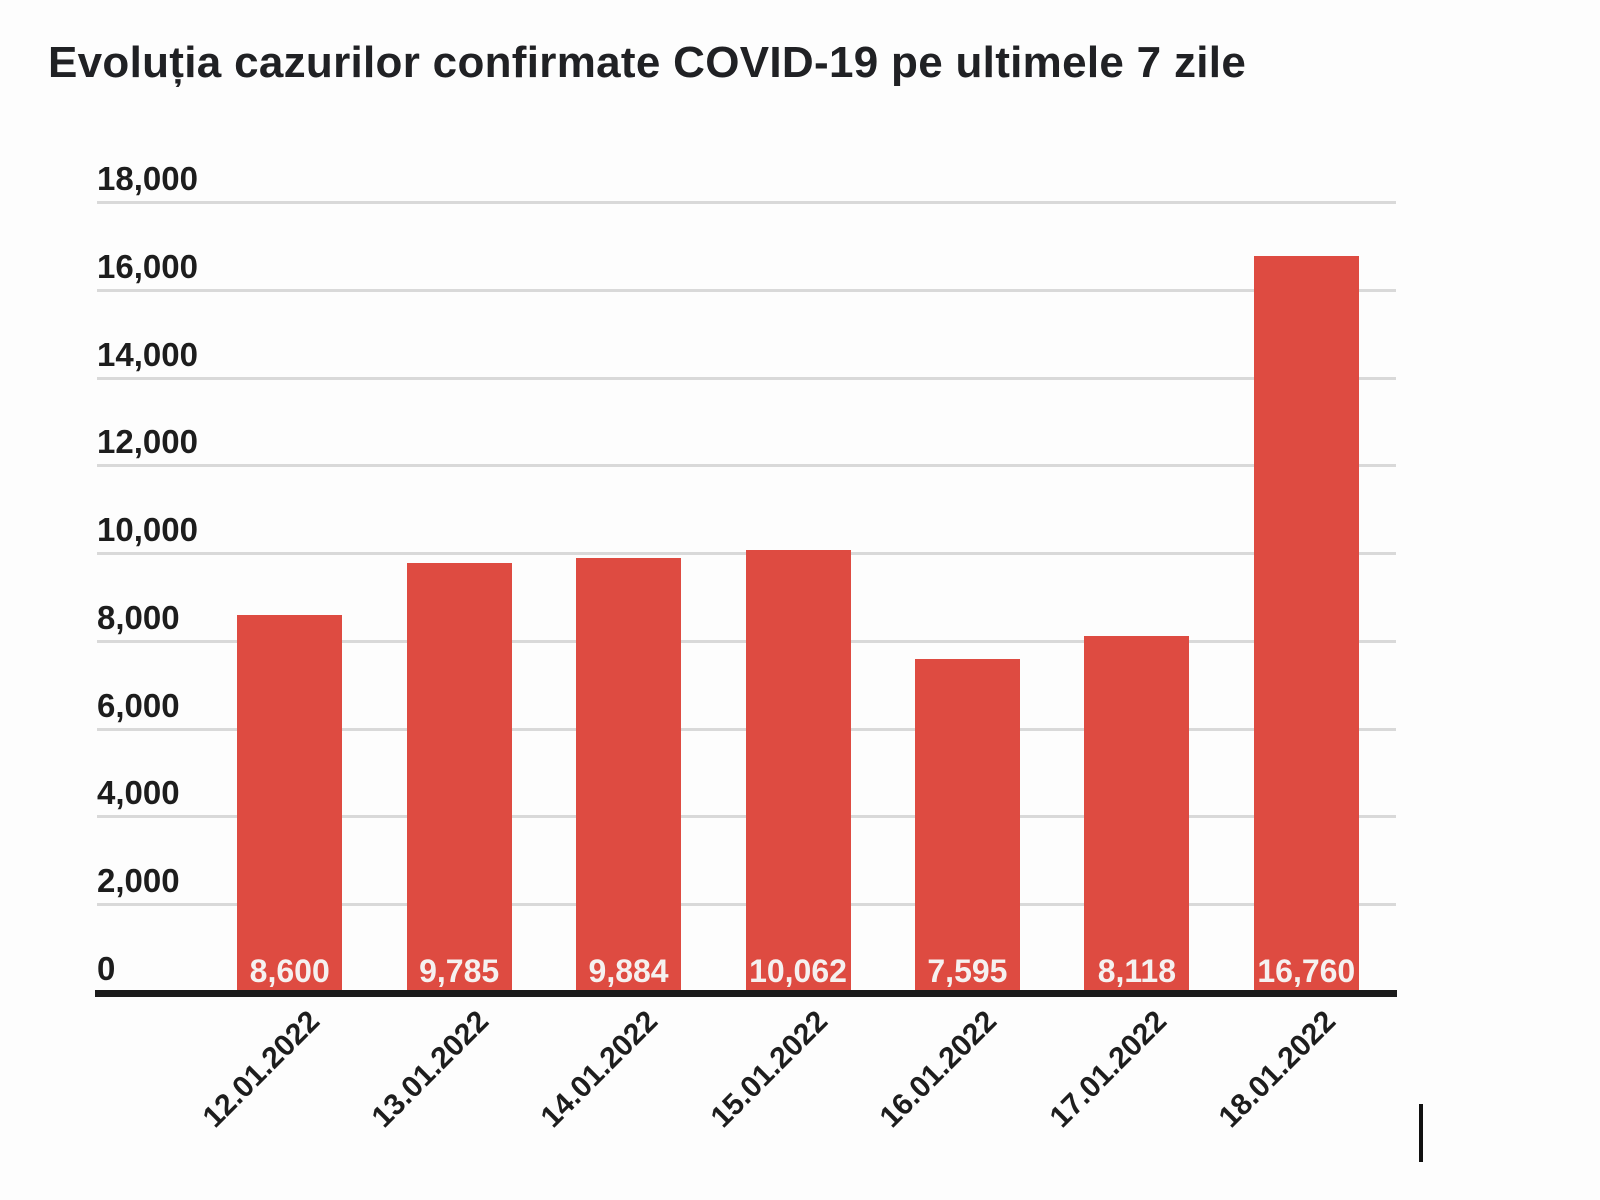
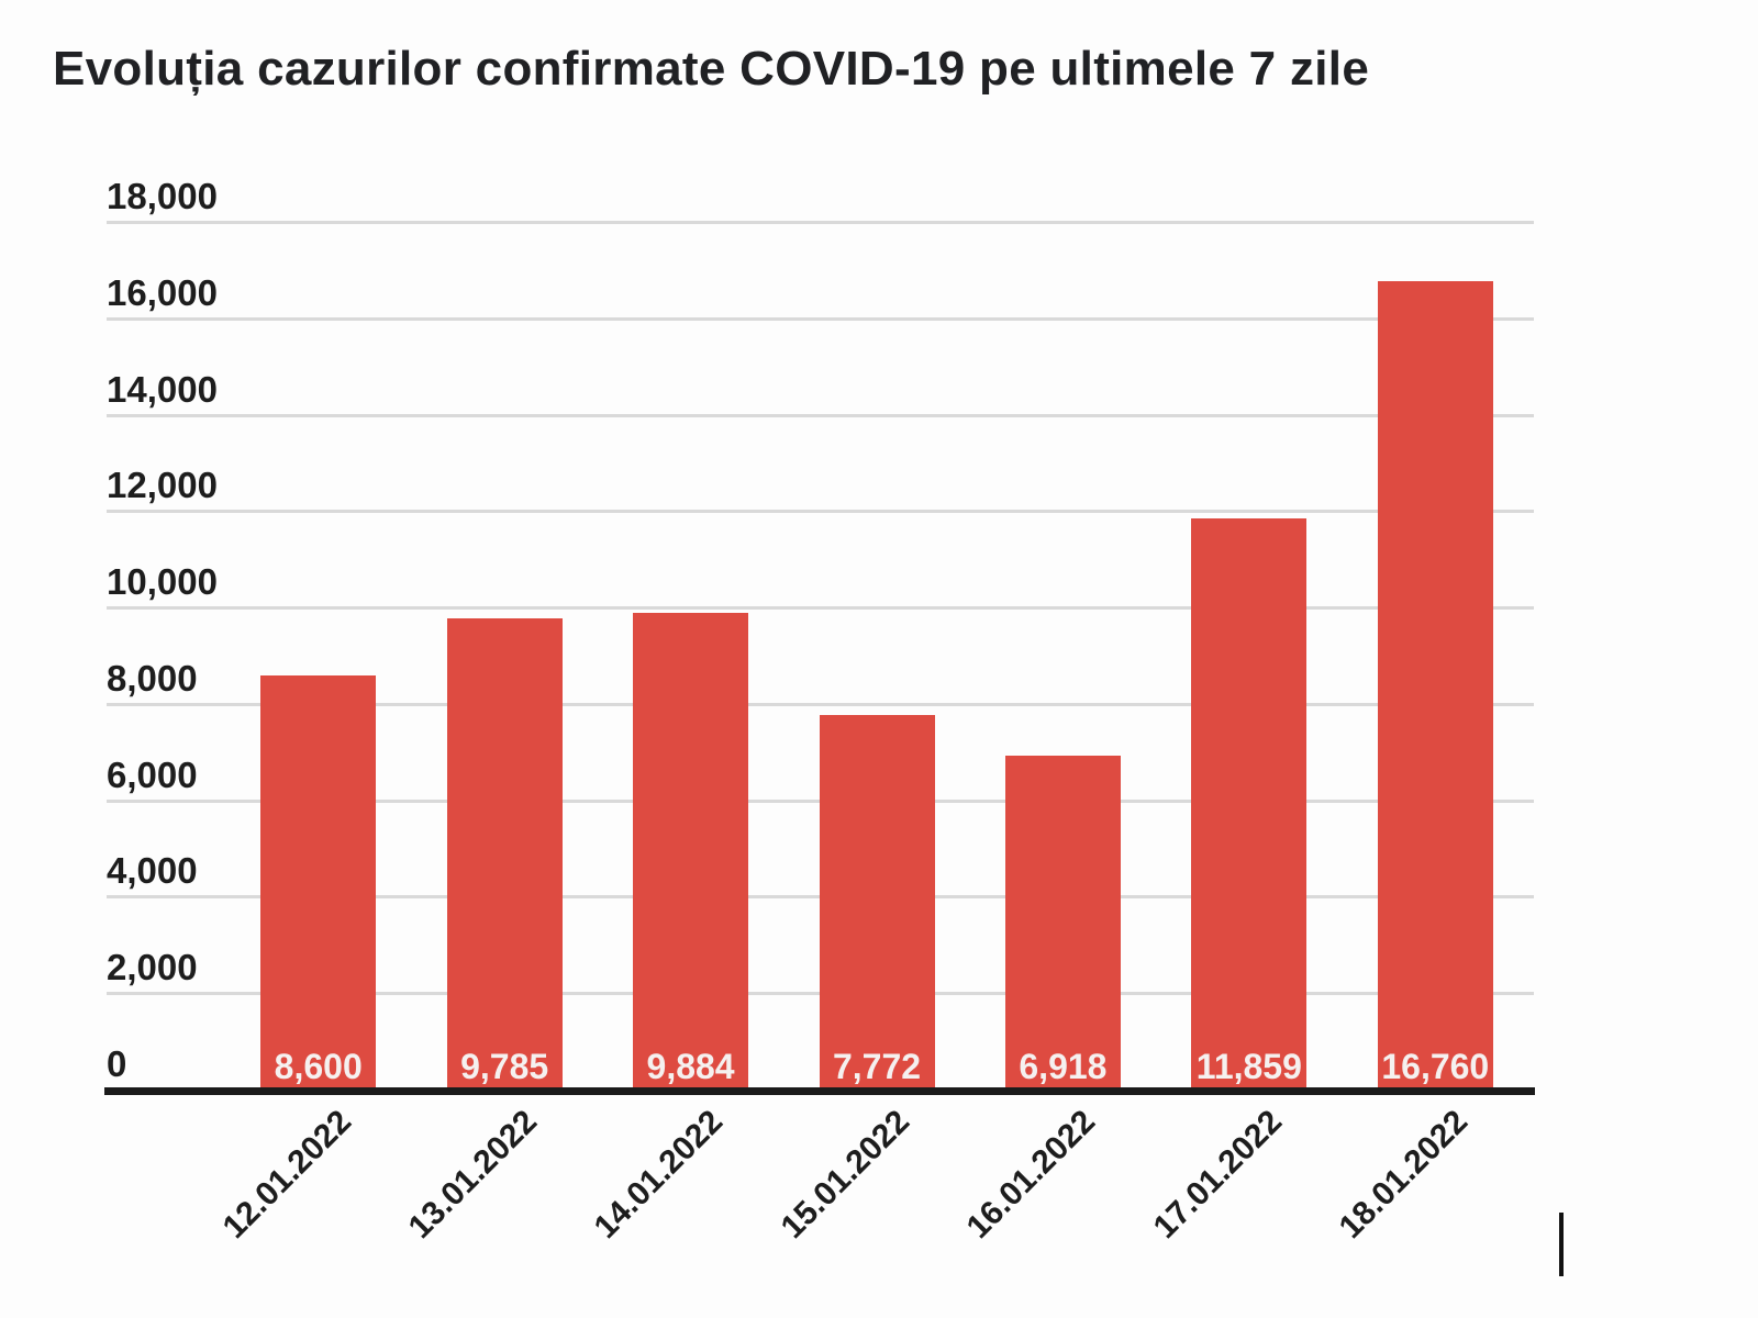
15.01.2022: 10,062 -> 7,772
16.01.2022: 7,595 -> 6,918
17.01.2022: 8,118 -> 11,859
